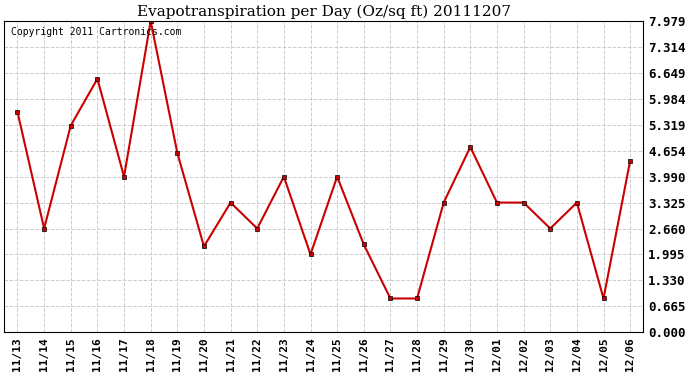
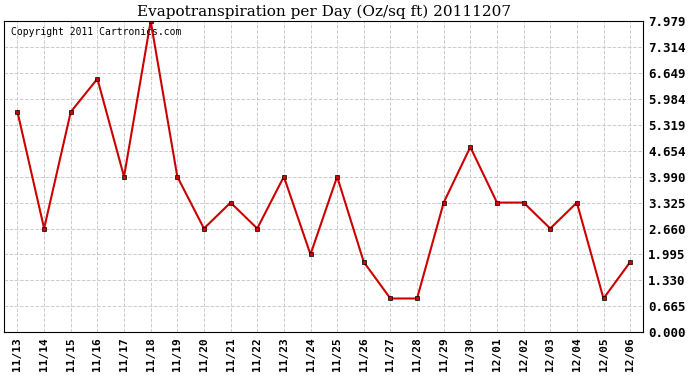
11/15: 5.30 -> 5.65
11/19: 4.60 -> 3.99
11/20: 2.20 -> 2.66
11/26: 2.25 -> 1.80
12/06: 4.40 -> 1.80
